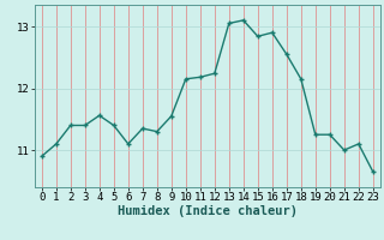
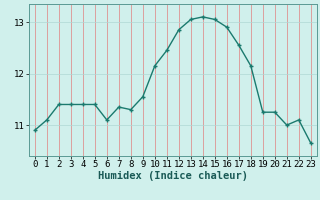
4: 11.56 -> 11.40
11: 12.18 -> 12.45
12: 12.24 -> 12.85
15: 12.84 -> 13.05
